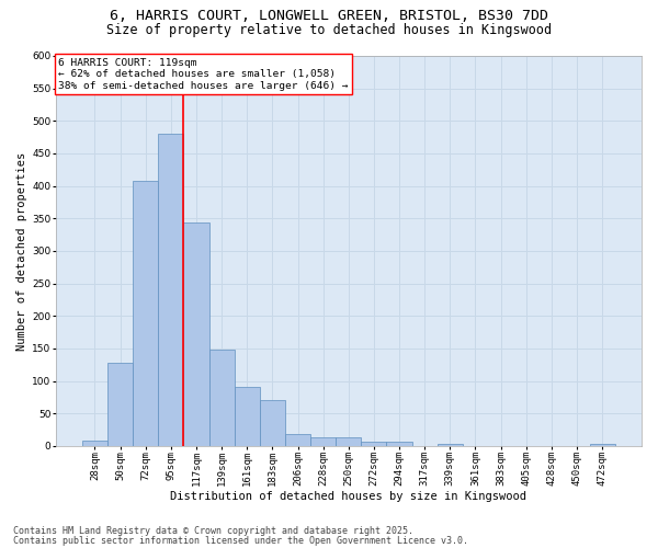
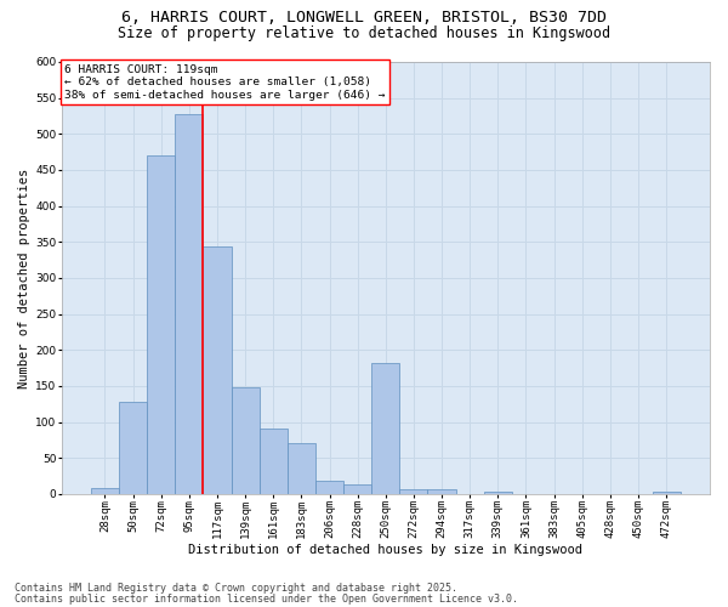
72sqm: 408 -> 470
95sqm: 481 -> 528
250sqm: 14 -> 182
